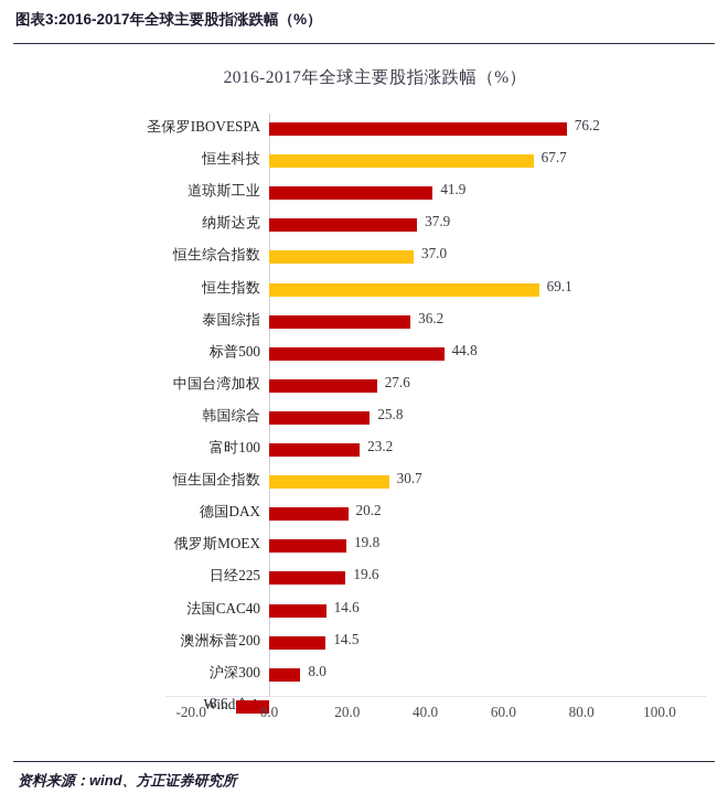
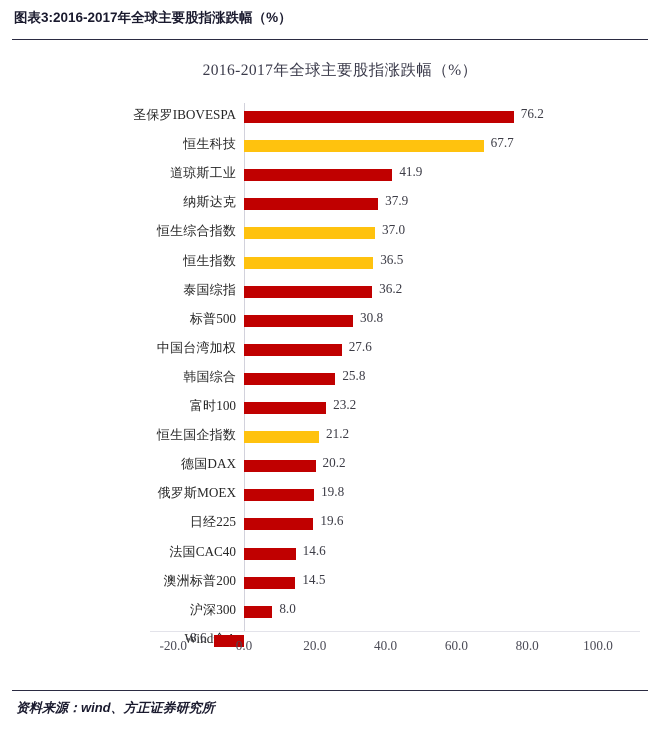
恒生指数: 69.1 -> 36.5
标普500: 44.8 -> 30.8
恒生国企指数: 30.7 -> 21.2
